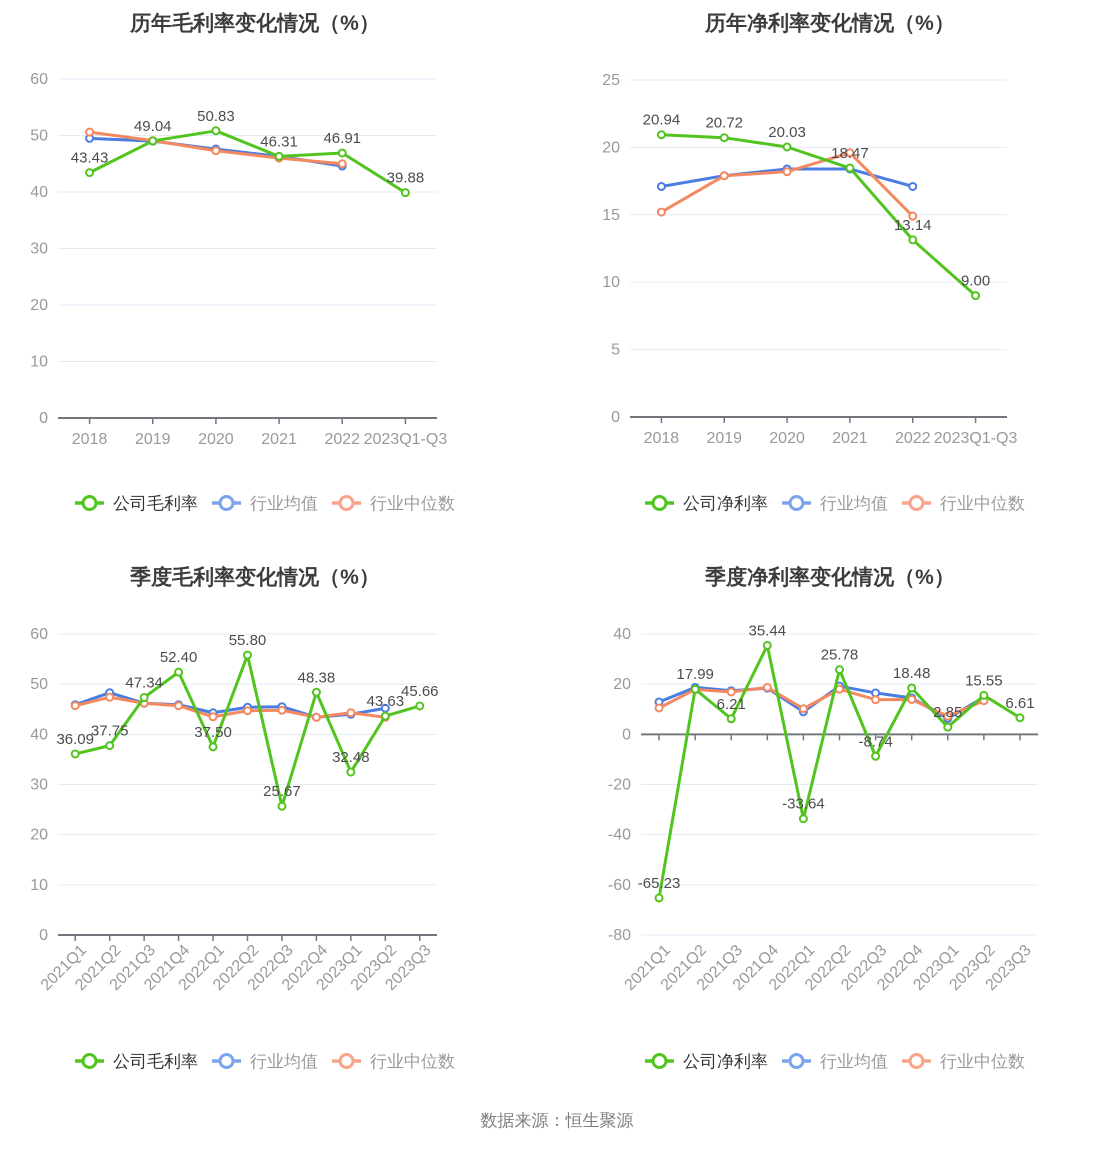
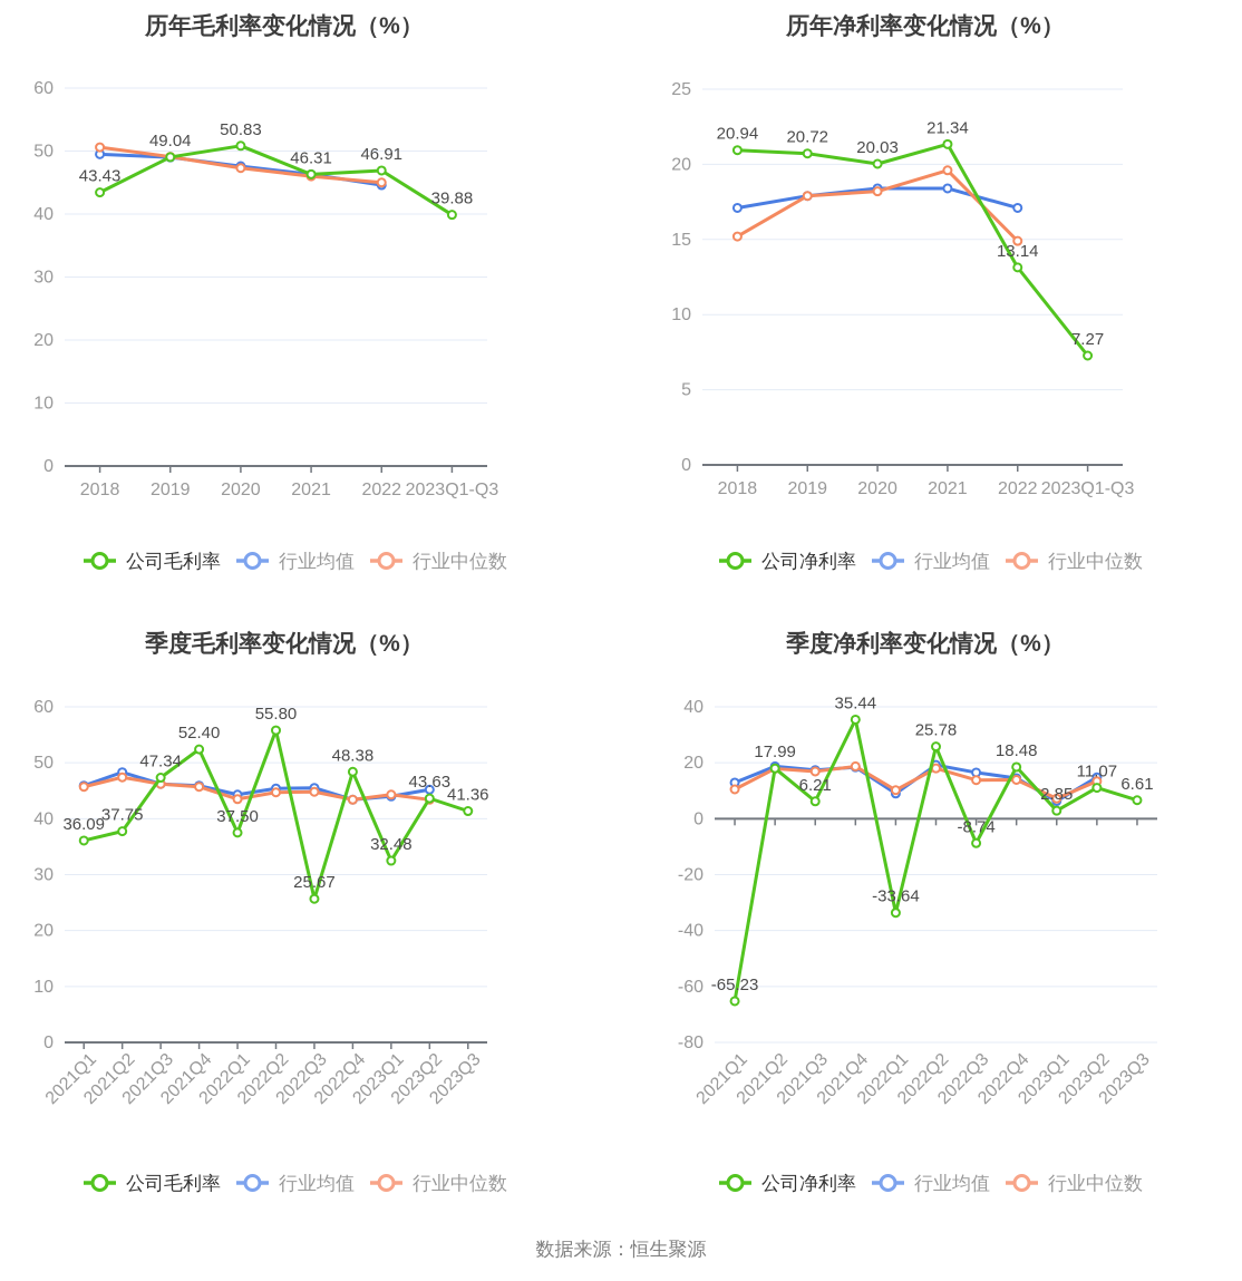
历年净利率变化情况（%）/公司净利率/2021: 18.47 -> 21.34
历年净利率变化情况（%）/公司净利率/2023Q1-Q3: 9.00 -> 7.27
季度毛利率变化情况（%）/公司毛利率/2023Q3: 45.66 -> 41.36
季度净利率变化情况（%）/公司净利率/2023Q2: 15.55 -> 11.07
